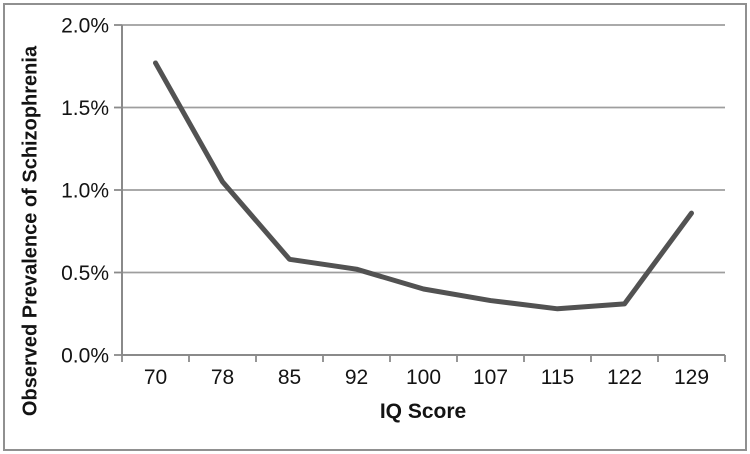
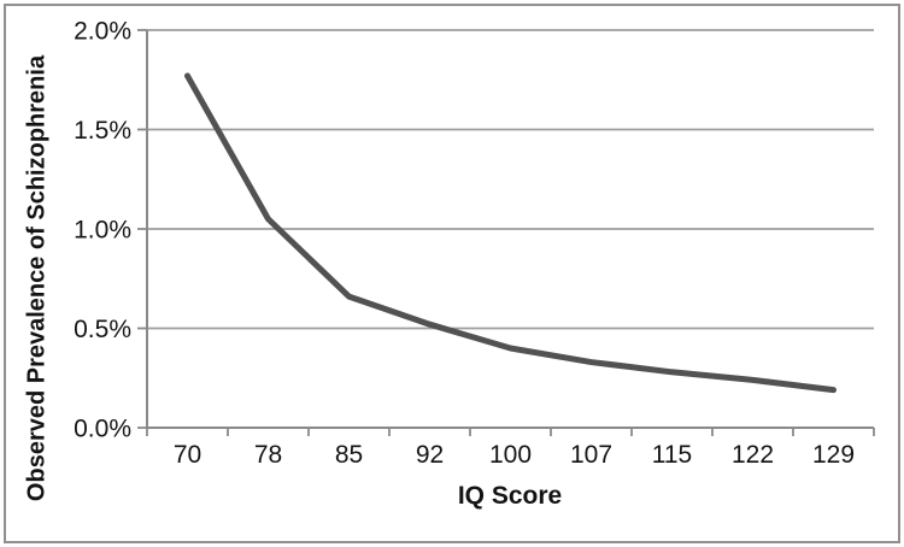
85: 0.58% -> 0.66%
122: 0.31% -> 0.24%
129: 0.86% -> 0.19%
